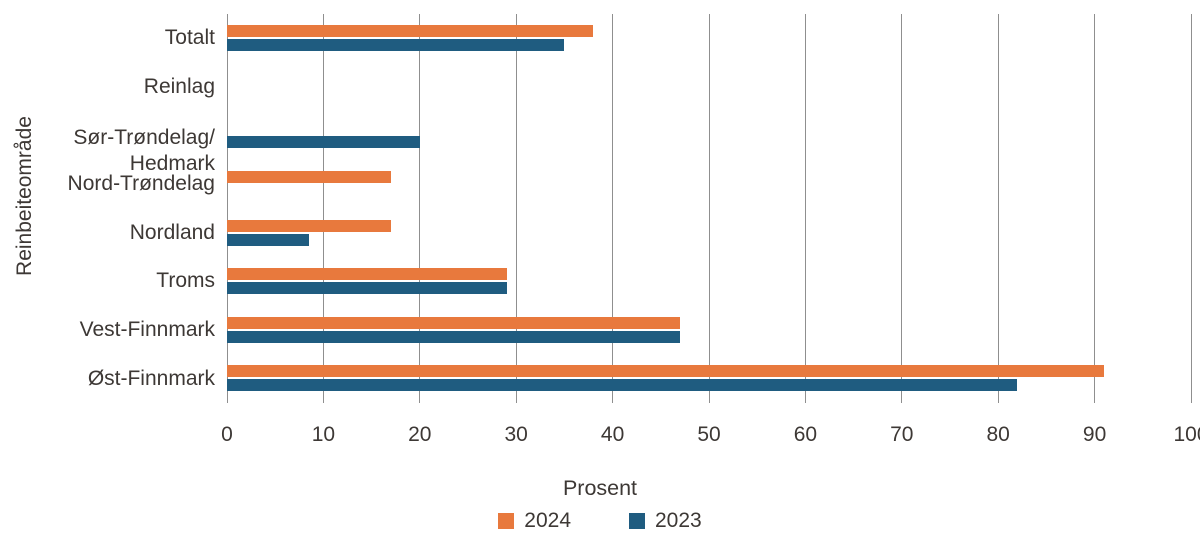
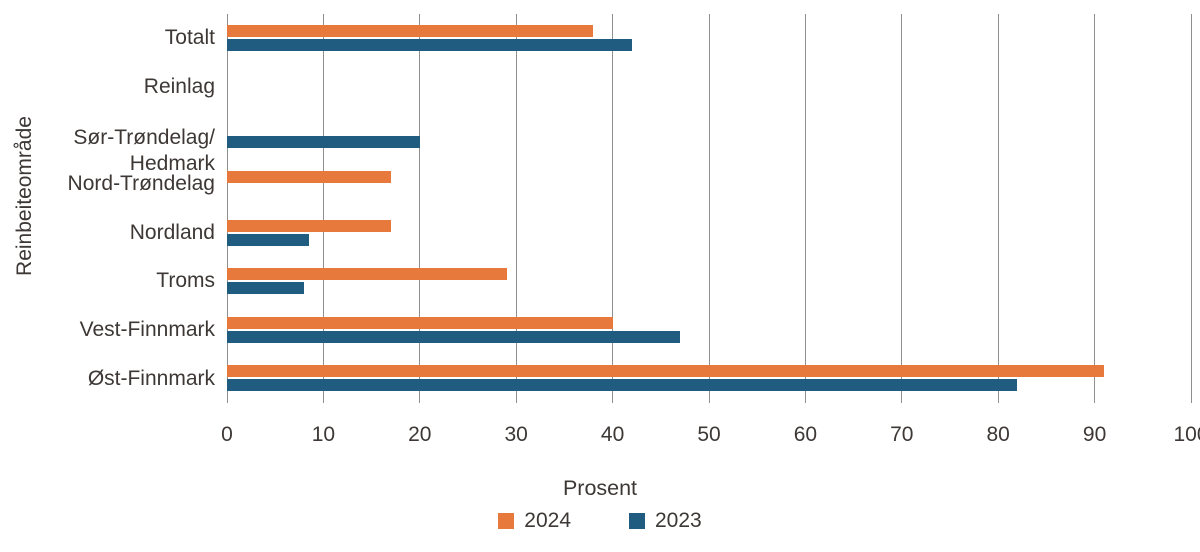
2023/Totalt: 35 -> 42
2023/Troms: 29 -> 8
2024/Vest-Finnmark: 47 -> 40
